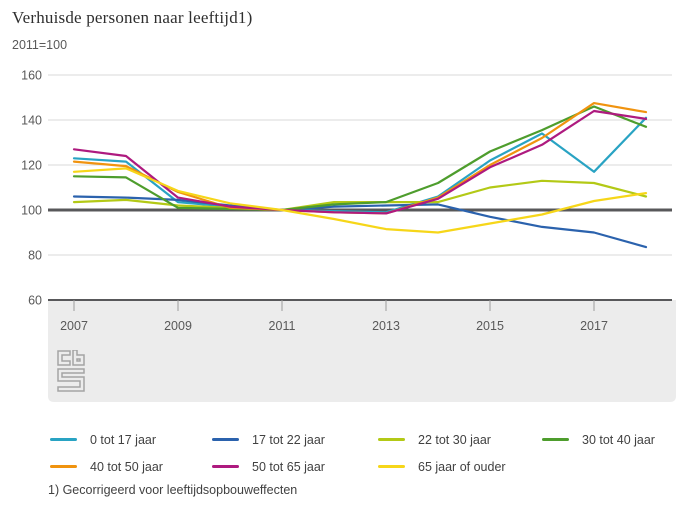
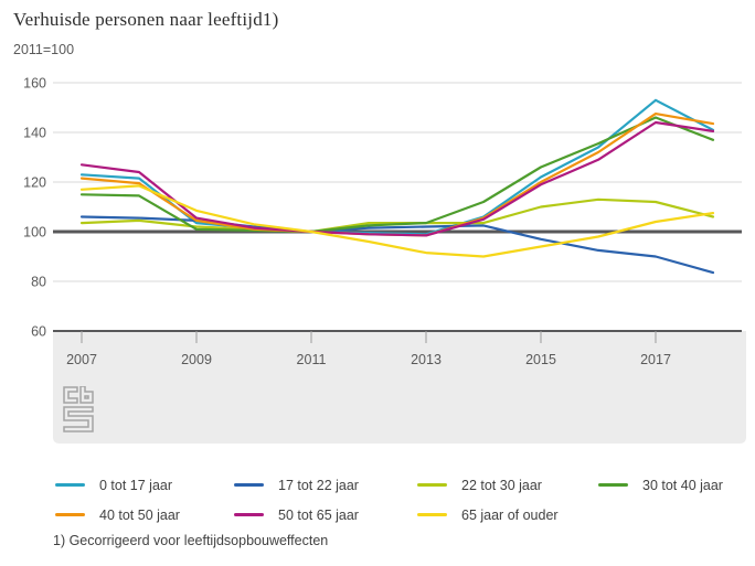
40 tot 50 jaar/2009: 108 -> 104
0 tot 17 jaar/2017: 117 -> 153
